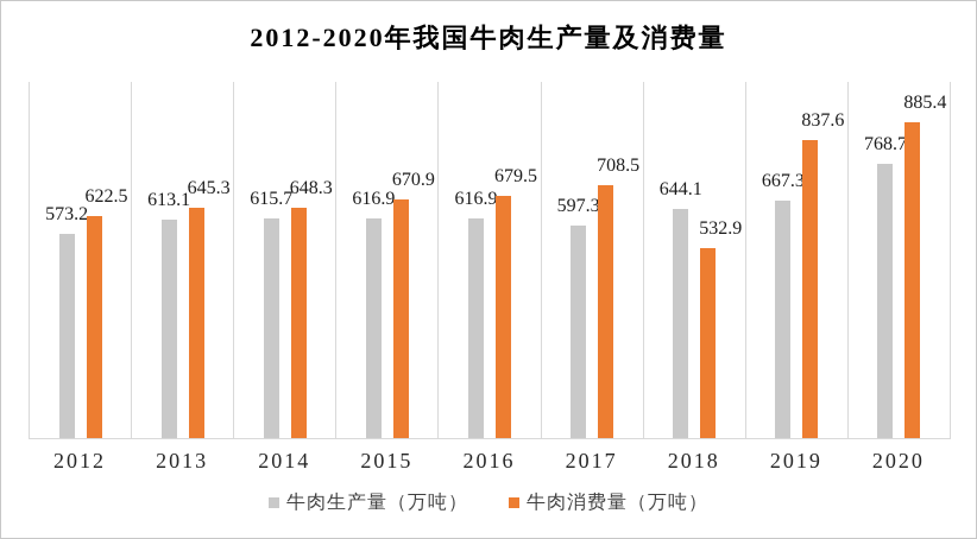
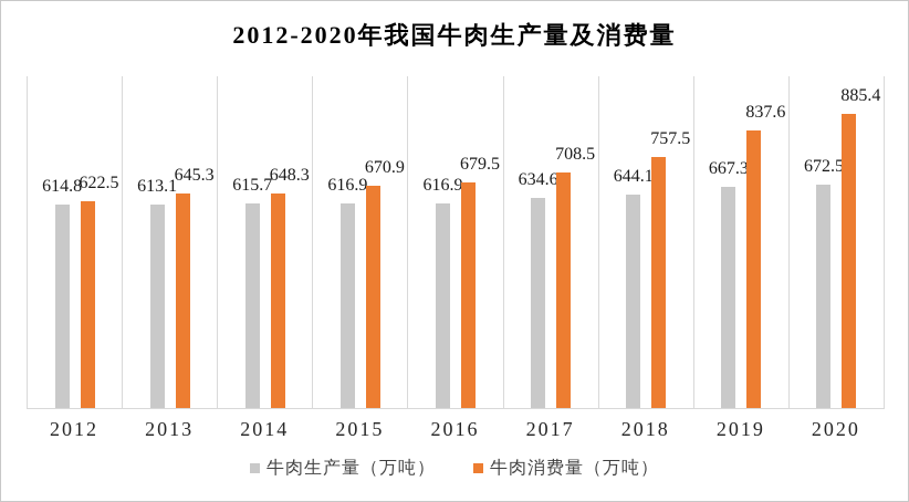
牛肉生产量（万吨）/2012: 573.2 -> 614.8
牛肉生产量（万吨）/2017: 597.3 -> 634.6
牛肉消费量（万吨）/2018: 532.9 -> 757.5
牛肉生产量（万吨）/2020: 768.7 -> 672.5
